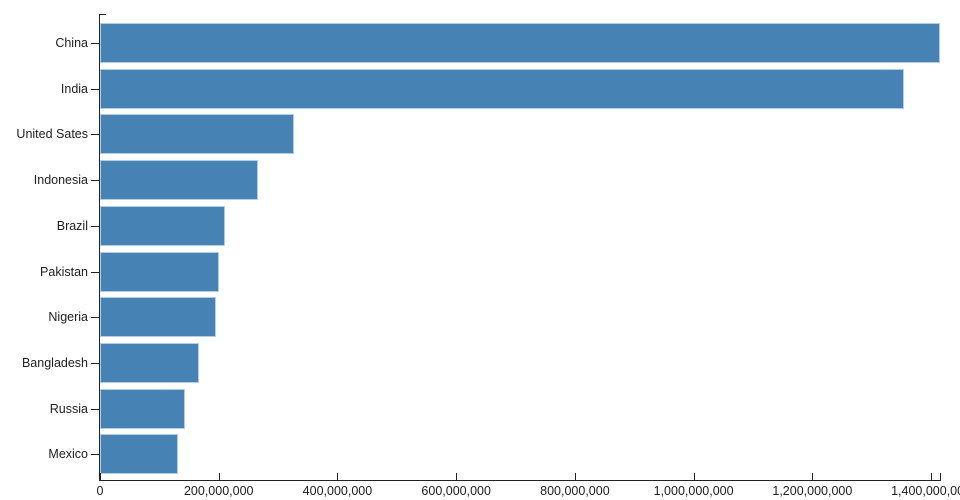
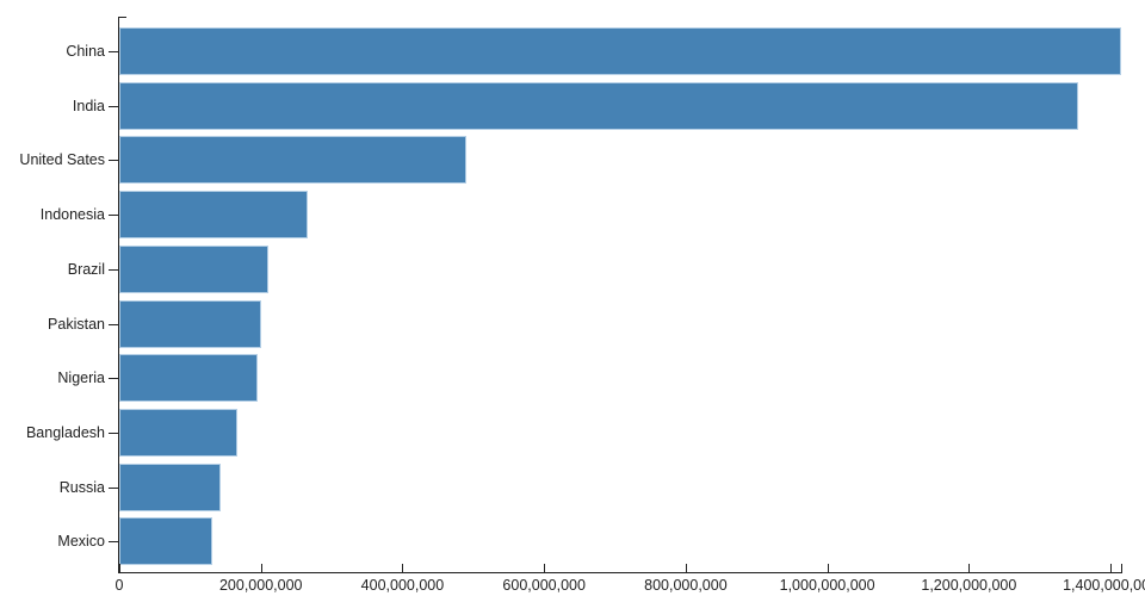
United Sates: 330000000 -> 490000000
